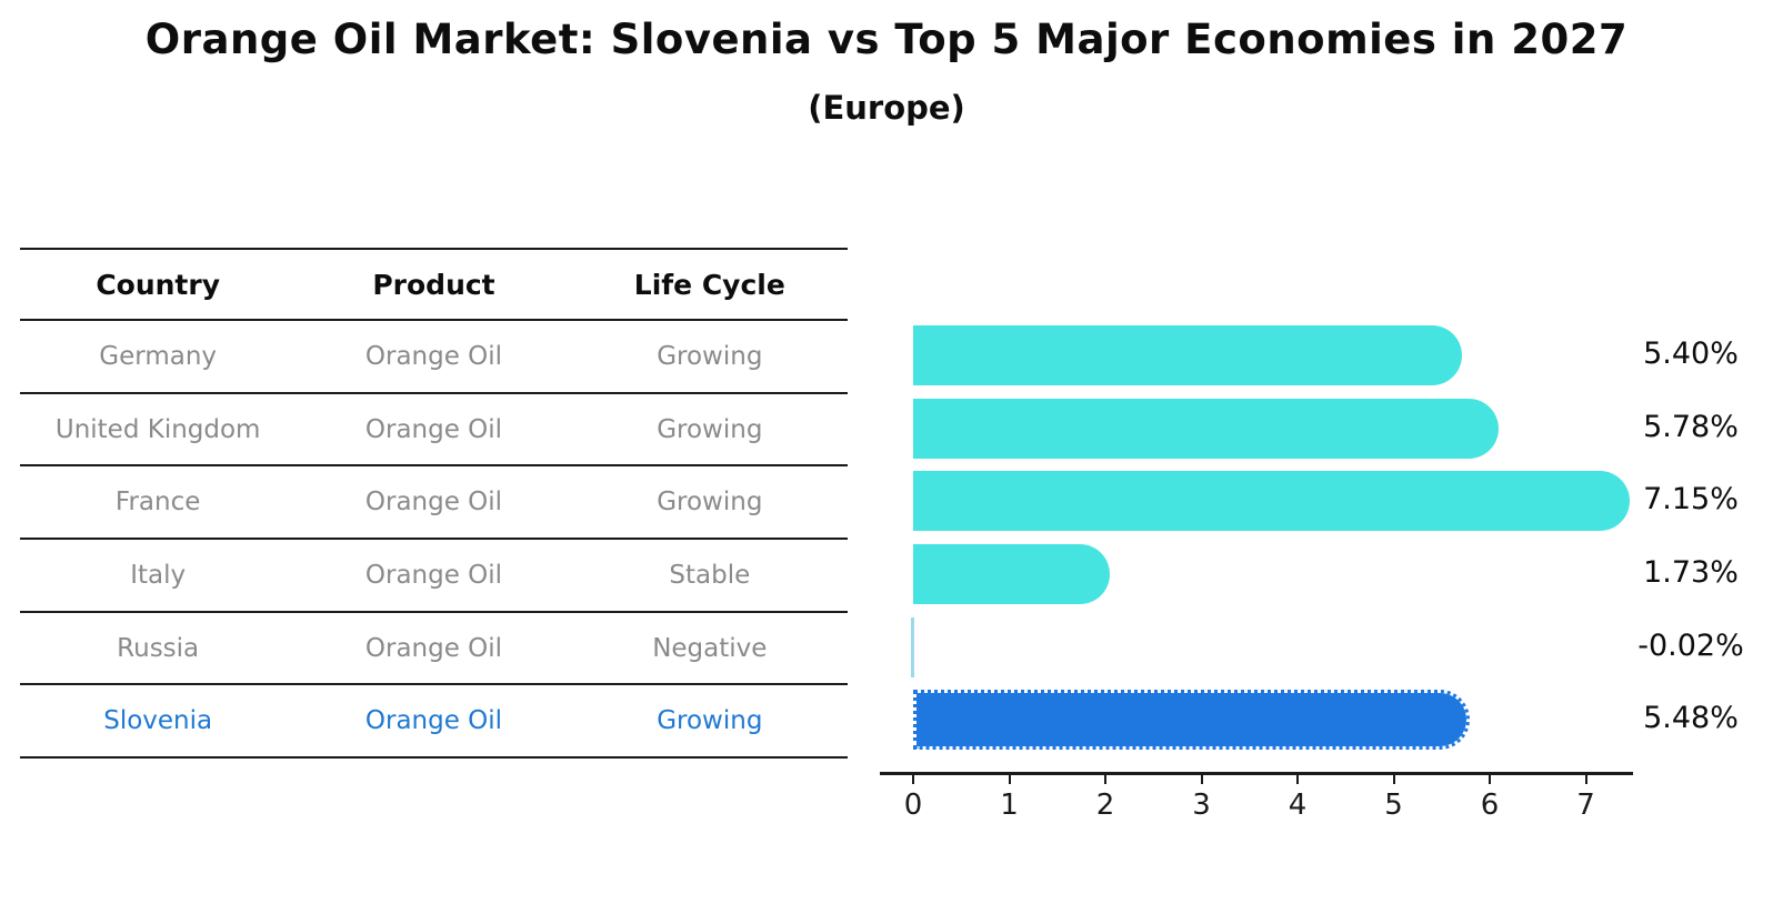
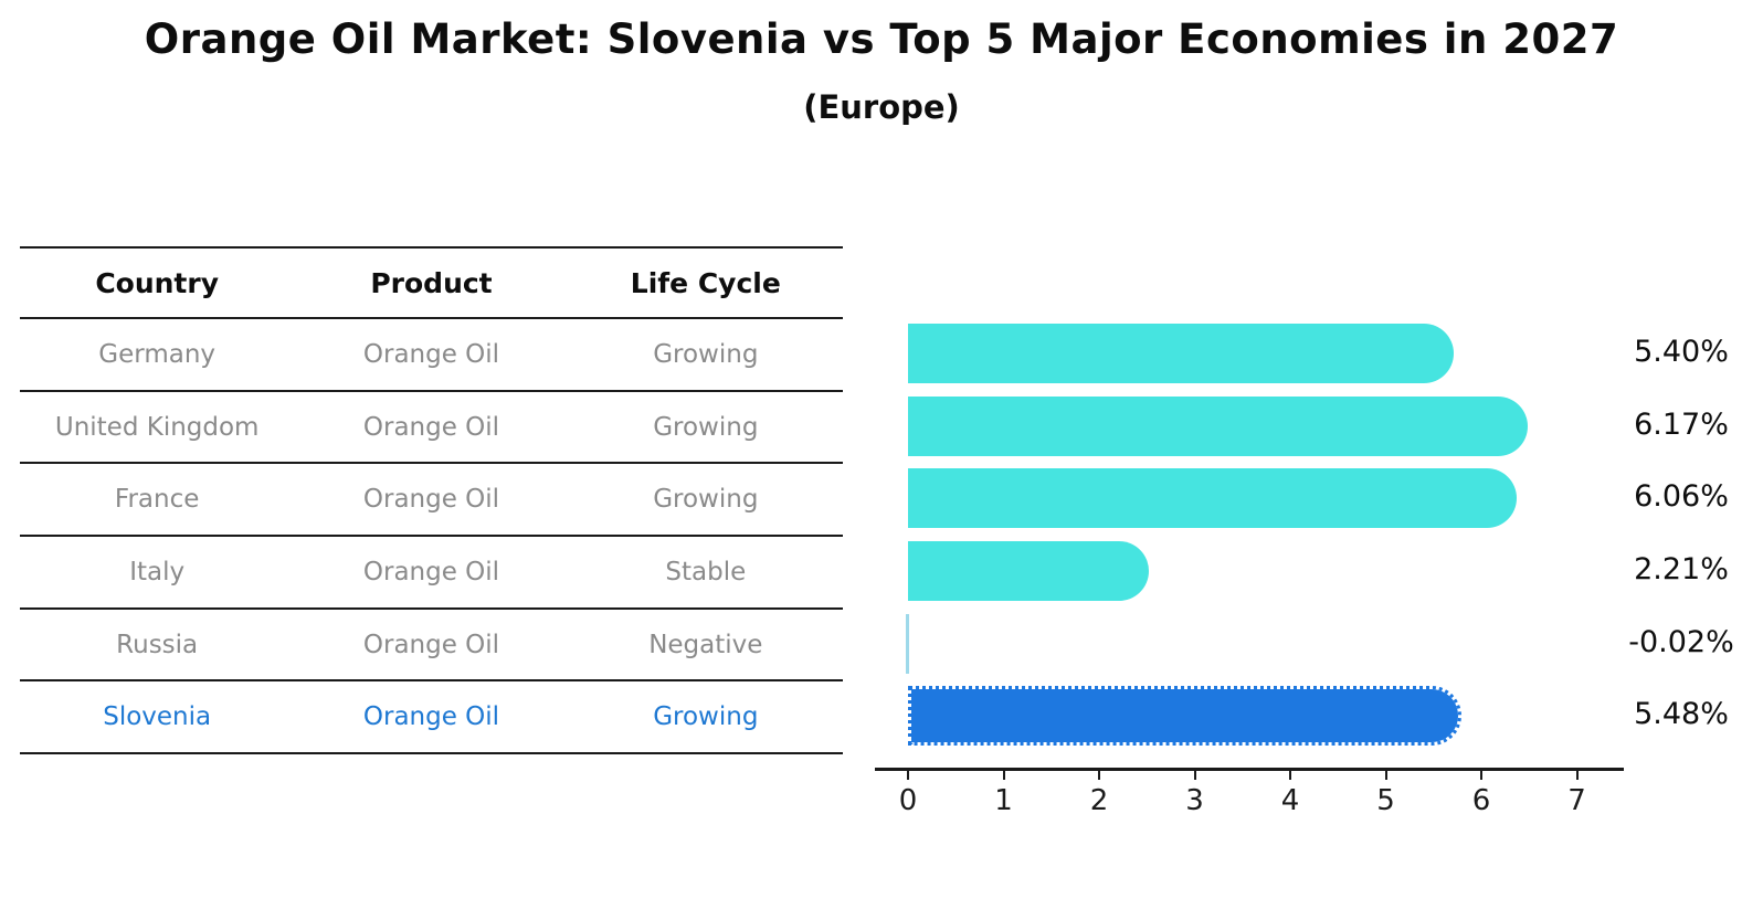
United Kingdom: 5.78% -> 6.17%
France: 7.15% -> 6.06%
Italy: 1.73% -> 2.21%
